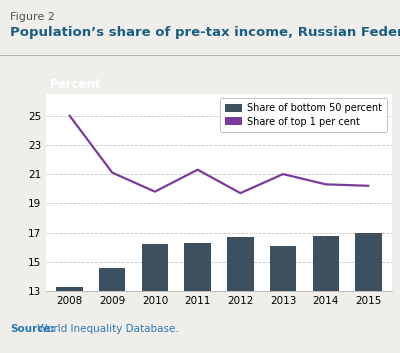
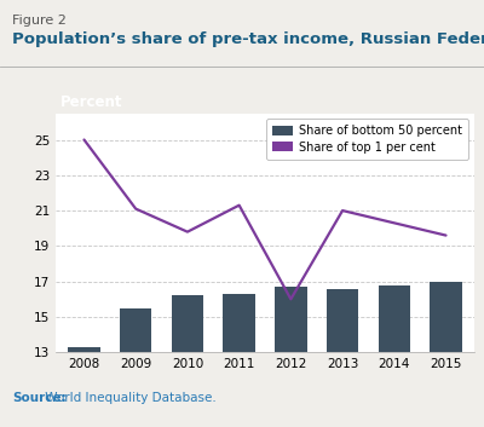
Share of bottom 50 percent/2009: 14.6 -> 15.5
Share of top 1 per cent/2012: 19.7 -> 16.0
Share of bottom 50 percent/2013: 16.1 -> 16.6
Share of top 1 per cent/2015: 20.2 -> 19.6
